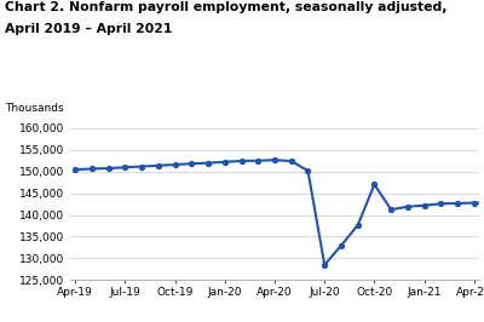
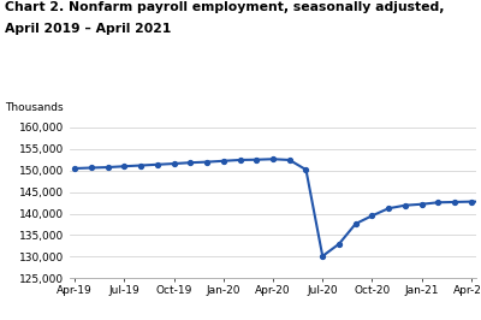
Jul-20: 128,500 -> 130,200
Oct-20: 147,000 -> 139,500
